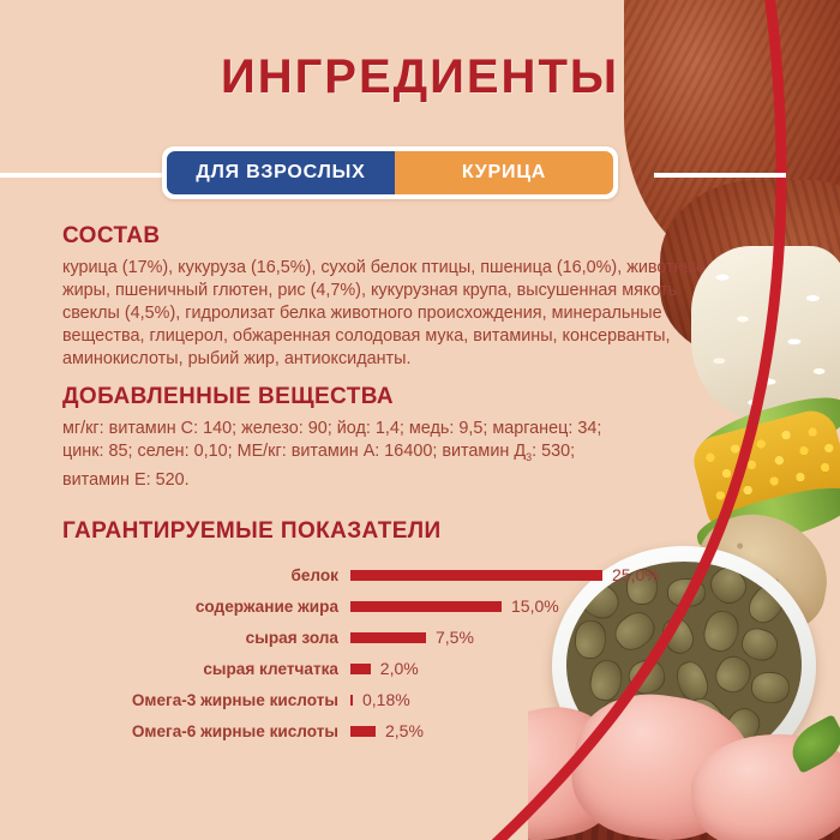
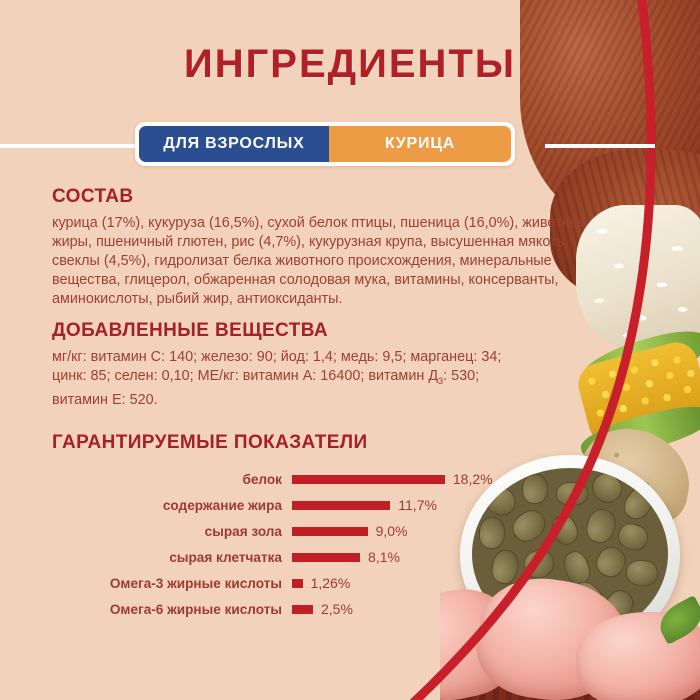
белок: 25,0% -> 18,2%
содержание жира: 15,0% -> 11,7%
сырая зола: 7,5% -> 9,0%
сырая клетчатка: 2,0% -> 8,1%
Омега-3 жирные кислоты: 0,18% -> 1,26%
